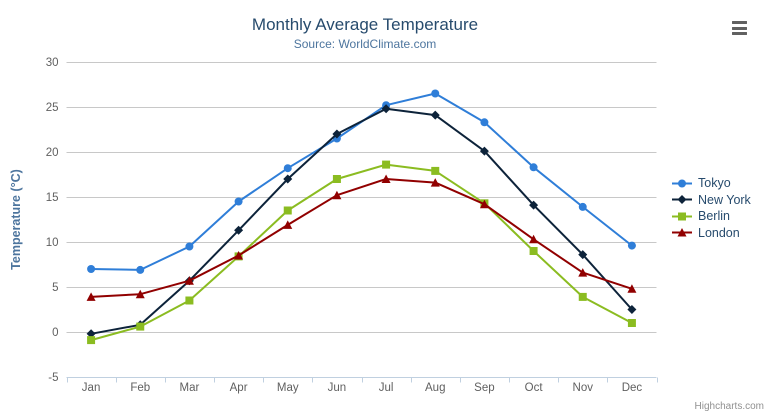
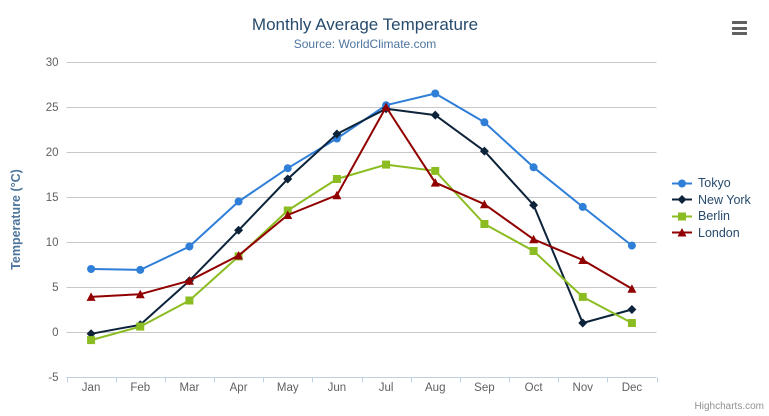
London/May: 12 -> 13
London/Jul: 17 -> 25
Berlin/Sep: 14 -> 12
New York/Nov: 9 -> 1
London/Nov: 7 -> 8
